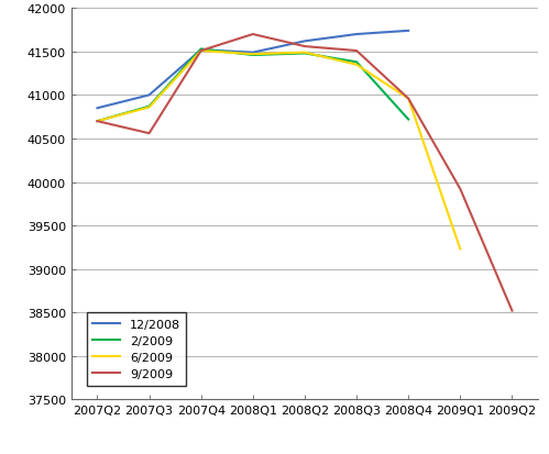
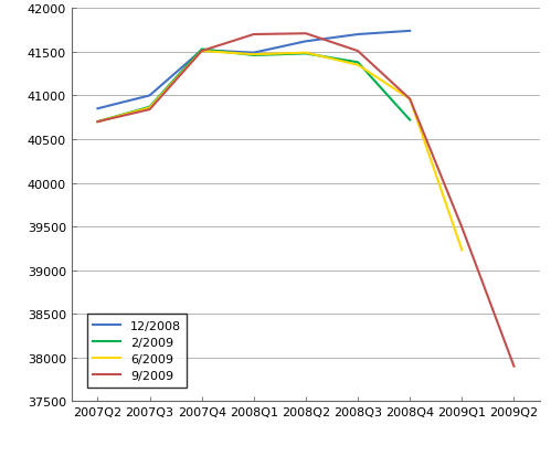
9/2009/2007Q3: 40560 -> 40840
9/2009/2008Q2: 41560 -> 41710
9/2009/2009Q1: 39920 -> 39490
9/2009/2009Q2: 38520 -> 37900
